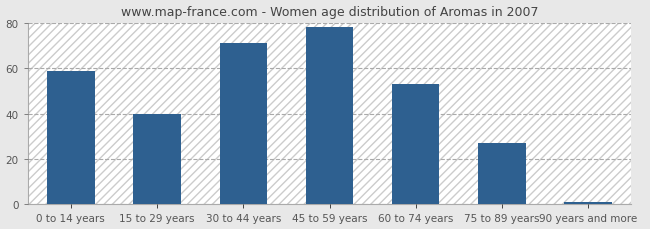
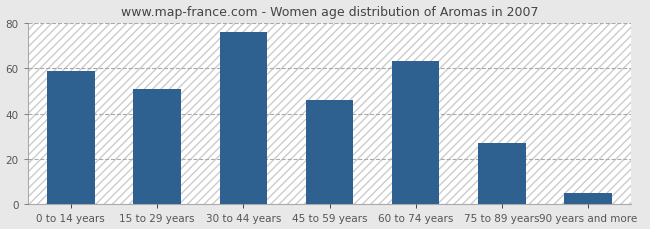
15 to 29 years: 40 -> 51
30 to 44 years: 71 -> 76
45 to 59 years: 78 -> 46
60 to 74 years: 53 -> 63
90 years and more: 1 -> 5
